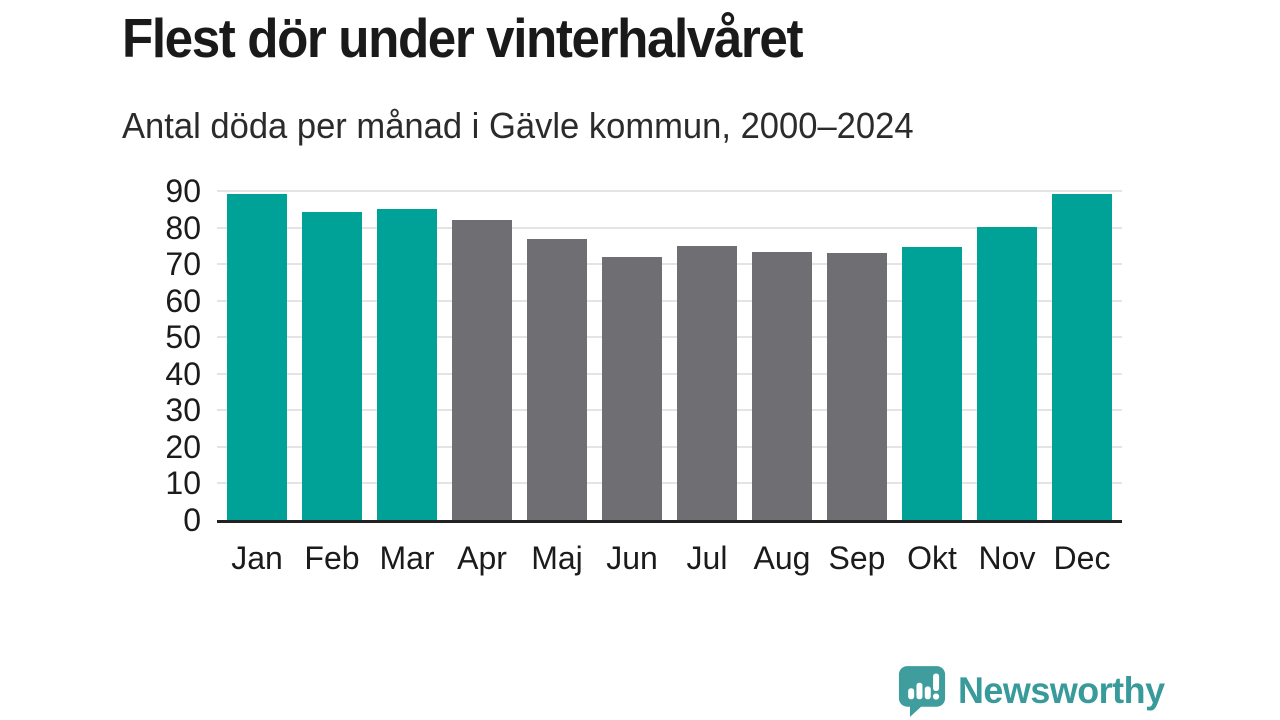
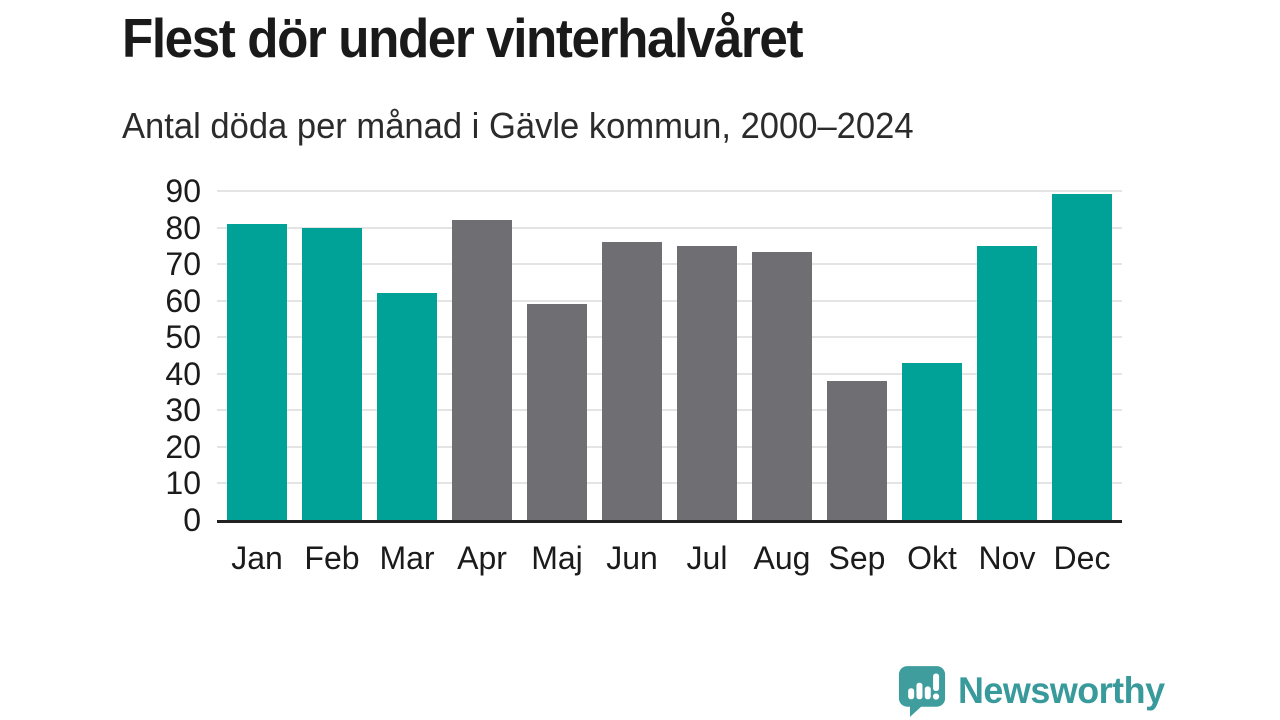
Jan: 89 -> 81
Feb: 84 -> 80
Mar: 85 -> 62
Maj: 77 -> 59
Jun: 72 -> 76
Sep: 73 -> 38
Okt: 75 -> 43
Nov: 80 -> 75
